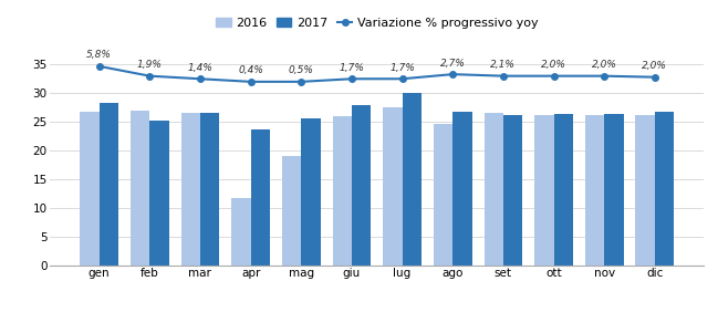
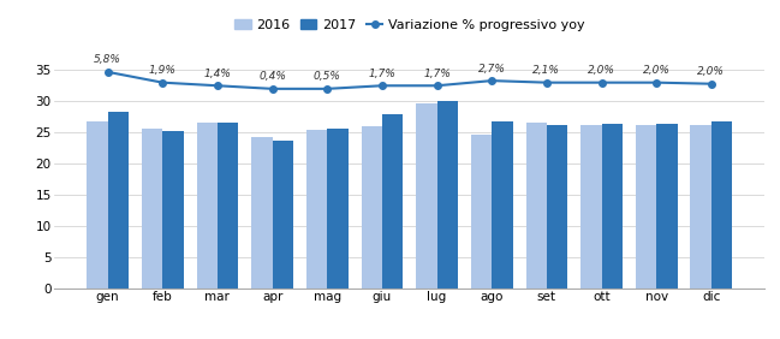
2016/feb: 27.0 -> 25.7
2016/apr: 11.8 -> 24.3
2016/mag: 19.0 -> 25.4
2016/lug: 27.6 -> 29.7
